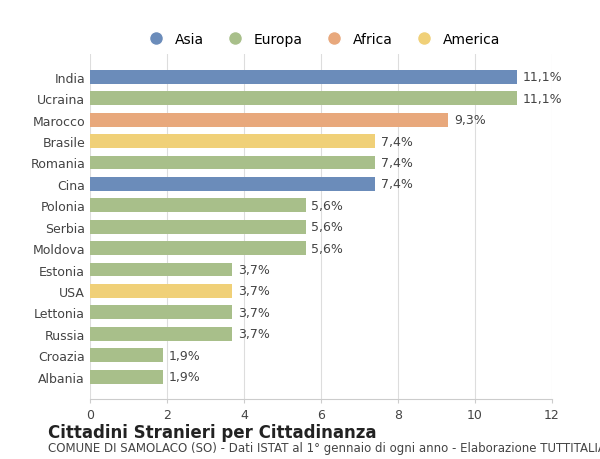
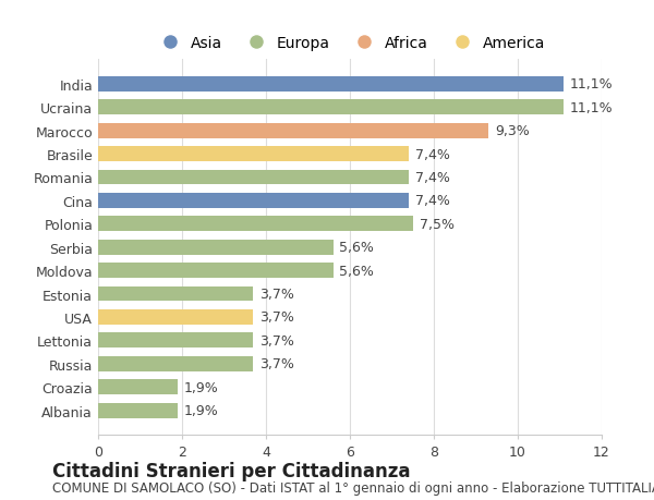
Polonia: 5,6% -> 7,5%
